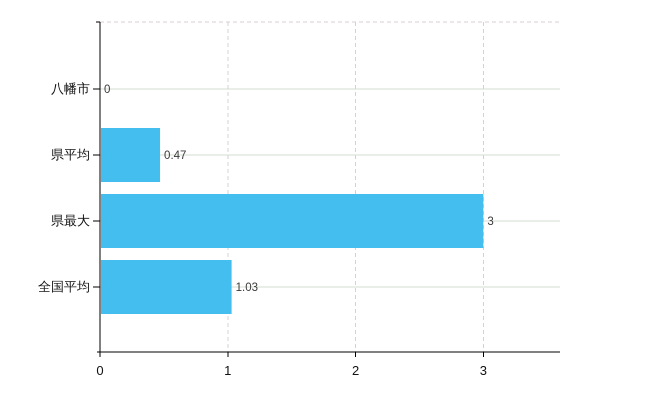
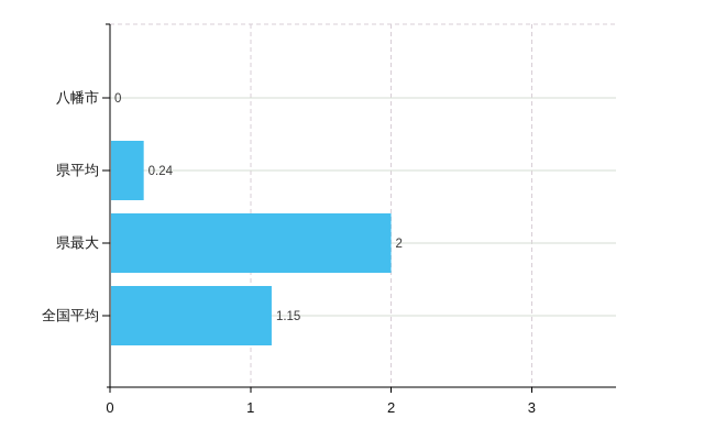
県平均: 0.47 -> 0.24
県最大: 3 -> 2
全国平均: 1.03 -> 1.15
